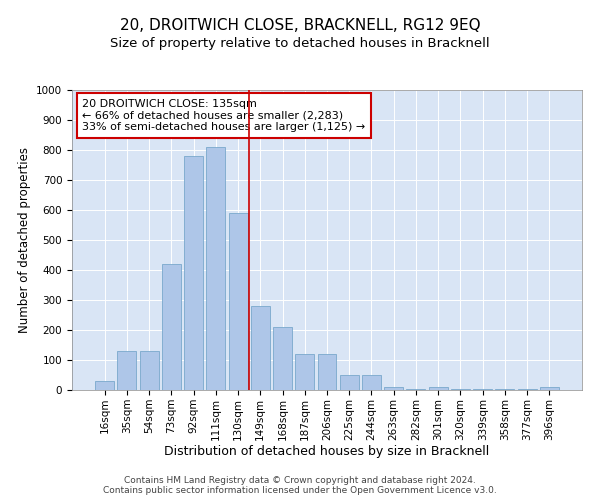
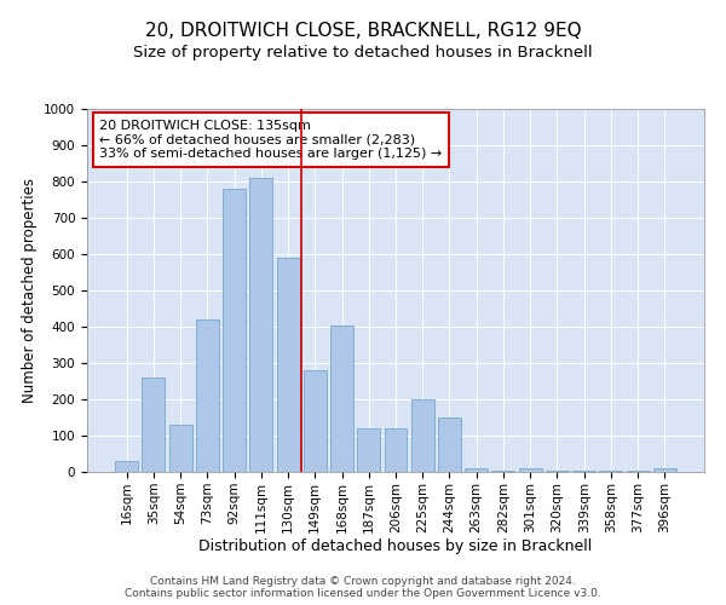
35sqm: 130 -> 260
168sqm: 210 -> 405
225sqm: 50 -> 200
244sqm: 50 -> 150
